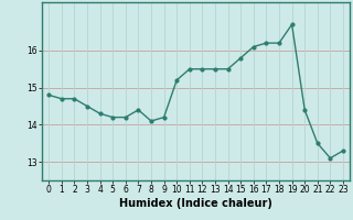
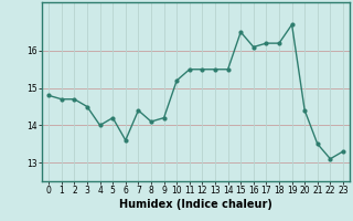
4: 14.3 -> 14.0
6: 14.2 -> 13.6
15: 15.8 -> 16.5
